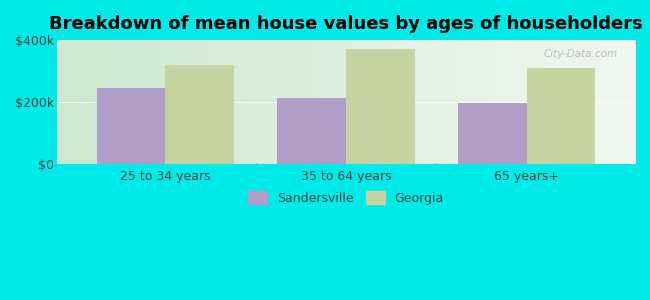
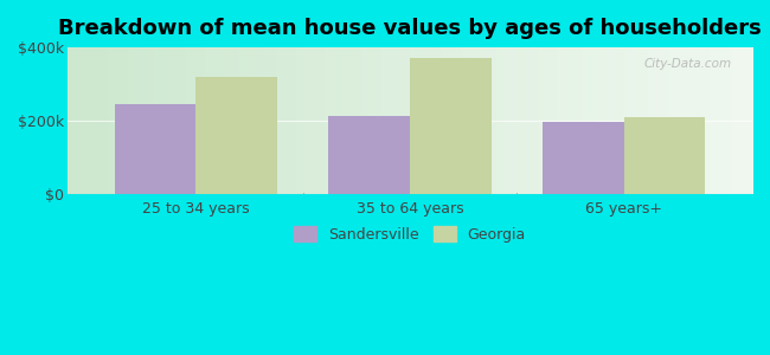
Georgia/65 years+: $310k -> $210k
